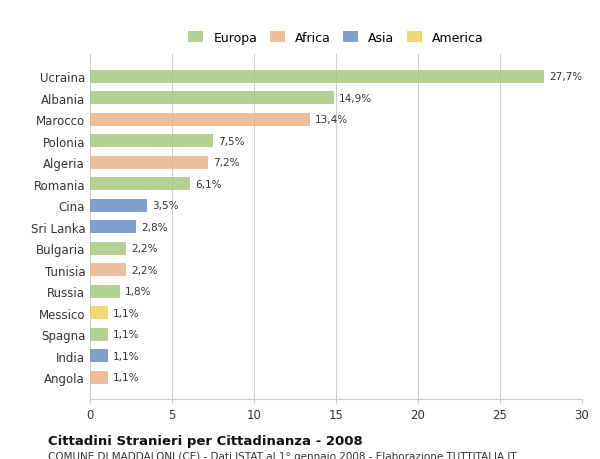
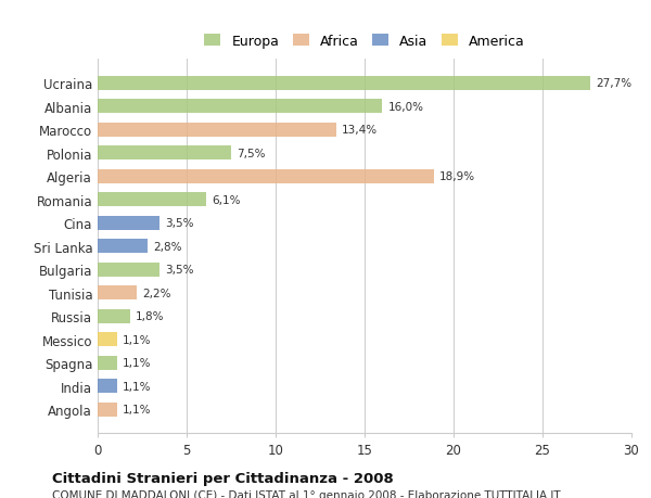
Albania: 14,9% -> 16,0%
Algeria: 7,2% -> 18,9%
Bulgaria: 2,2% -> 3,5%
